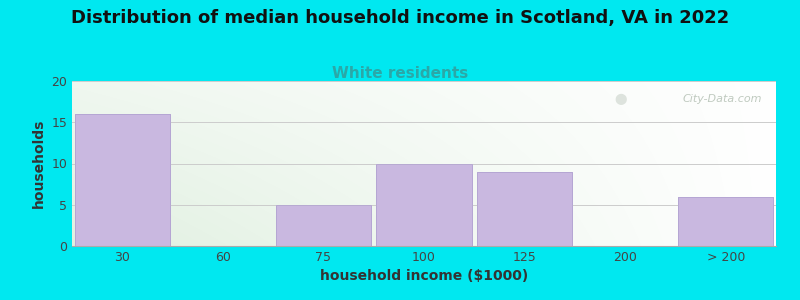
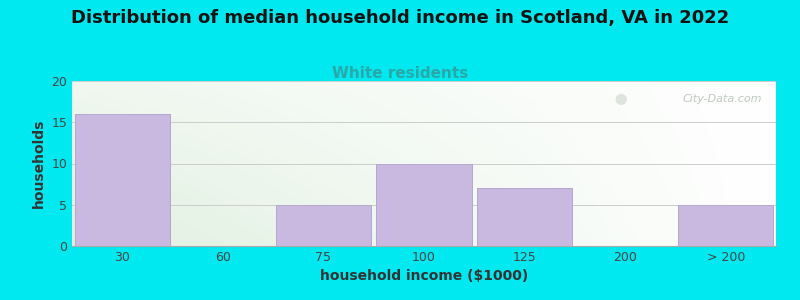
125: 9 -> 7
> 200: 6 -> 5
